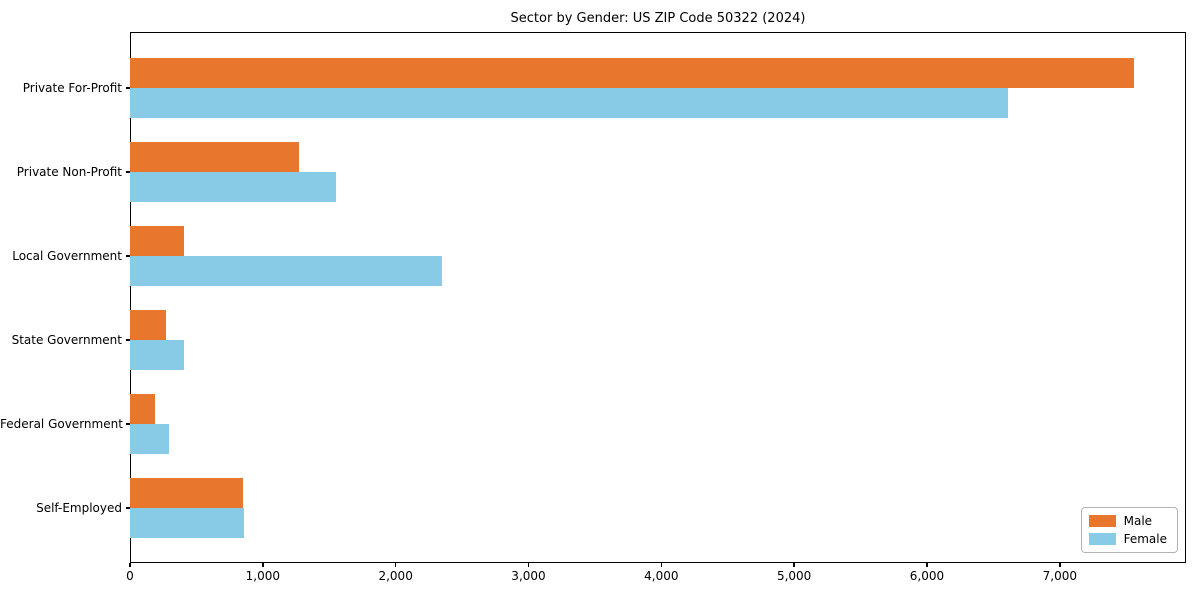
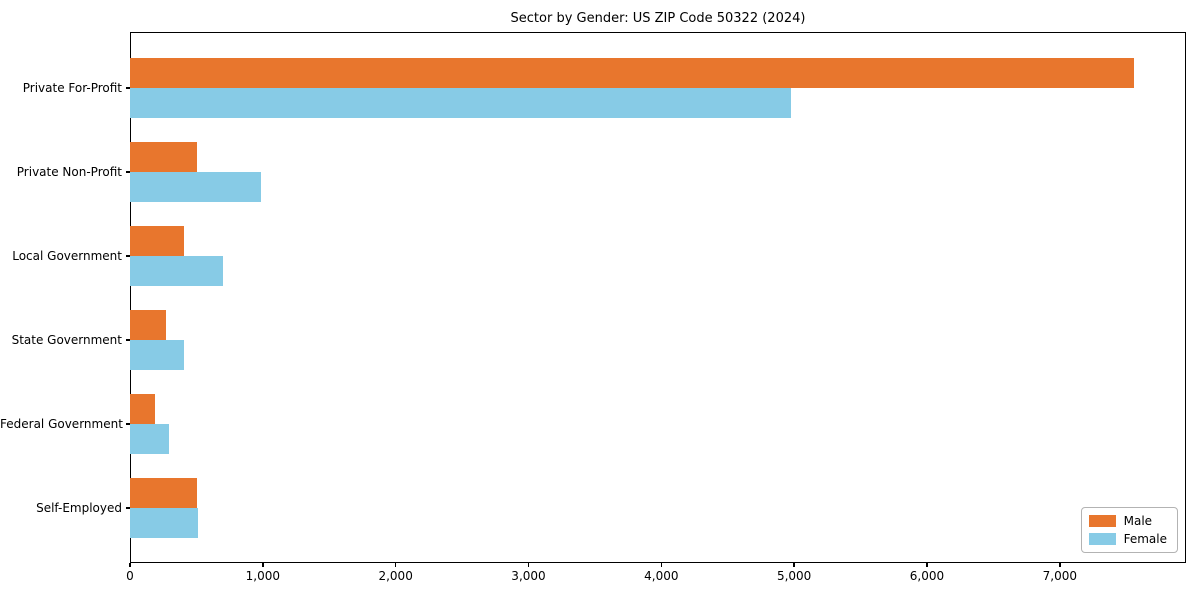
Female/Private For-Profit: 6610 -> 4980
Male/Private Non-Profit: 1270 -> 500
Female/Private Non-Profit: 1550 -> 980
Female/Local Government: 2350 -> 700
Male/Self-Employed: 850 -> 500
Female/Self-Employed: 860 -> 510
